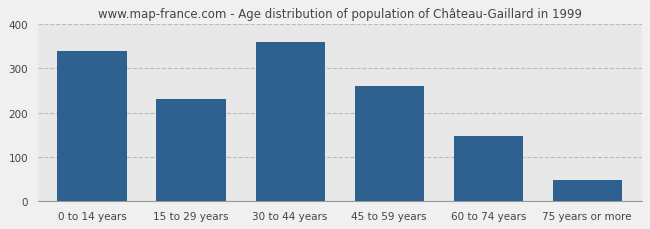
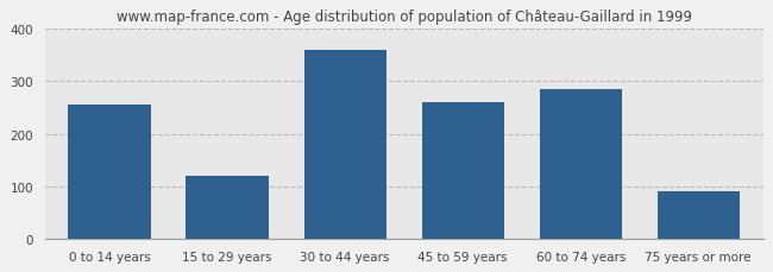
0 to 14 years: 340 -> 255
15 to 29 years: 230 -> 120
60 to 74 years: 148 -> 285
75 years or more: 48 -> 90
